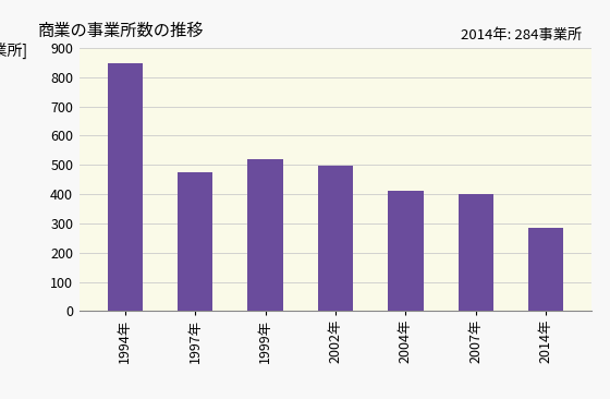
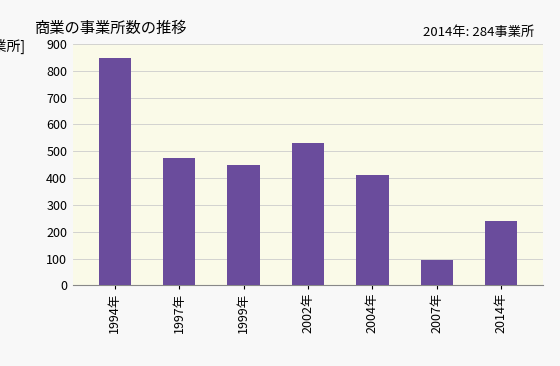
1999年: 519 -> 450
2002年: 497 -> 530
2007年: 401 -> 95
2014年: 284 -> 240
